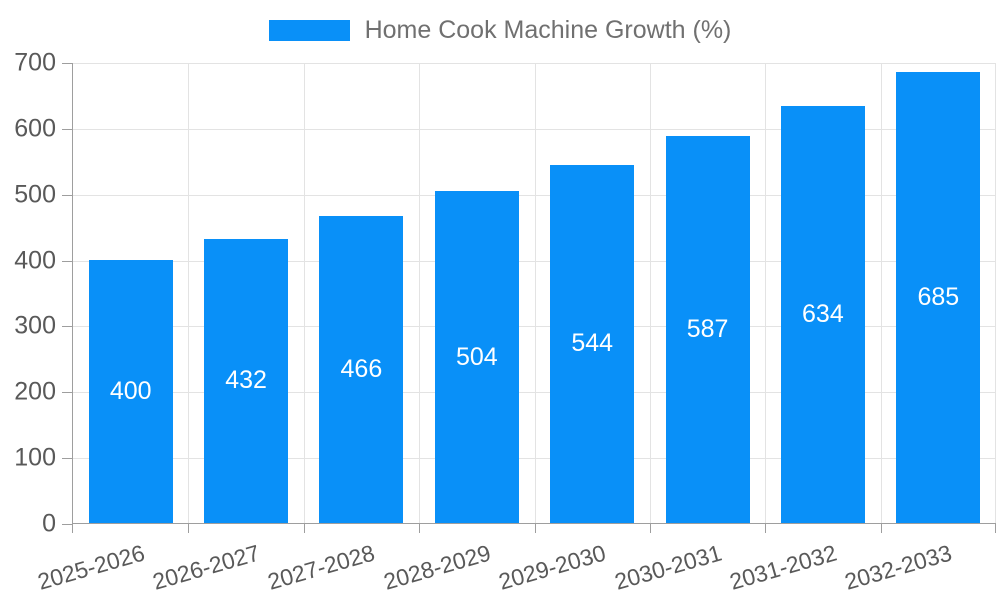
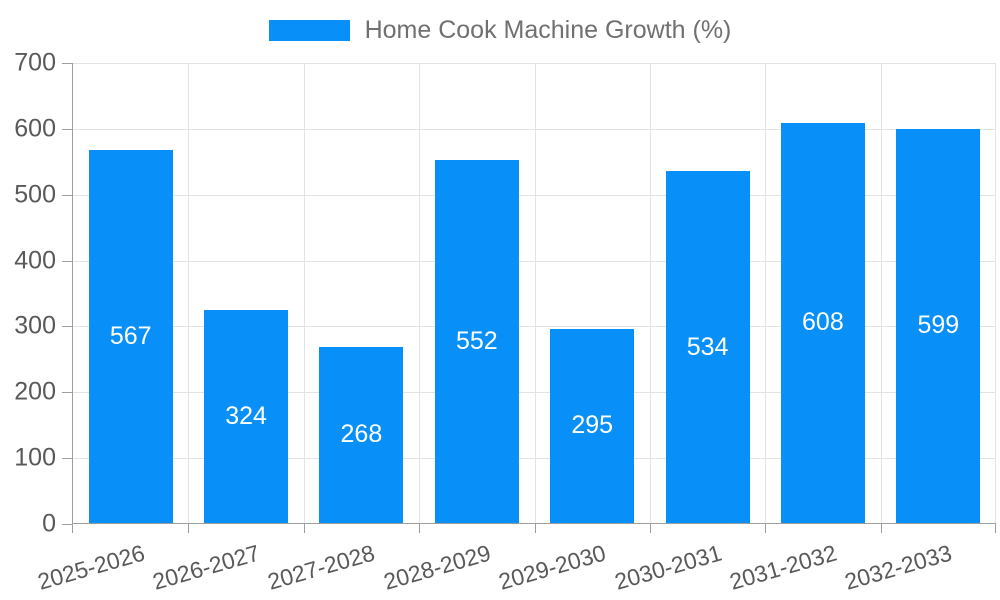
2025-2026: 400 -> 567
2026-2027: 432 -> 324
2027-2028: 466 -> 268
2028-2029: 504 -> 552
2029-2030: 544 -> 295
2030-2031: 587 -> 534
2031-2032: 634 -> 608
2032-2033: 685 -> 599
